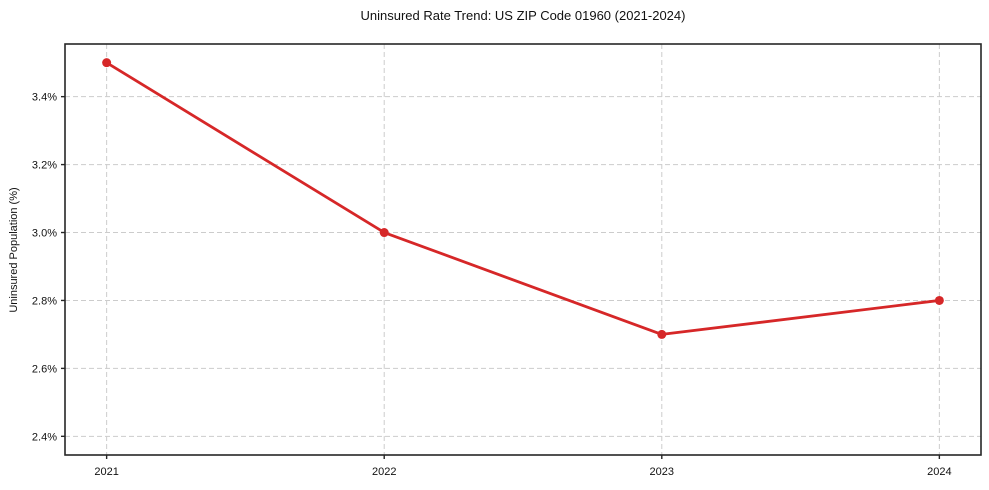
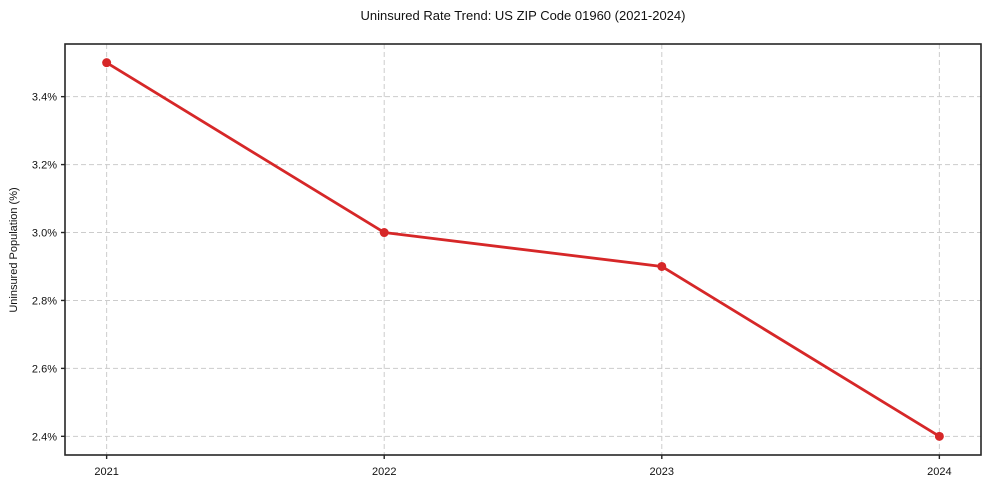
2023: 2.7% -> 2.9%
2024: 2.8% -> 2.4%
